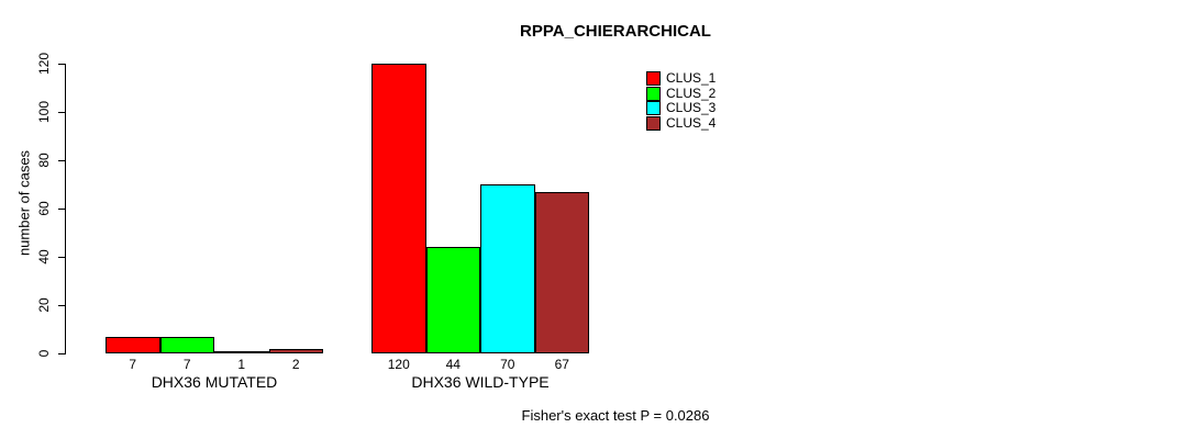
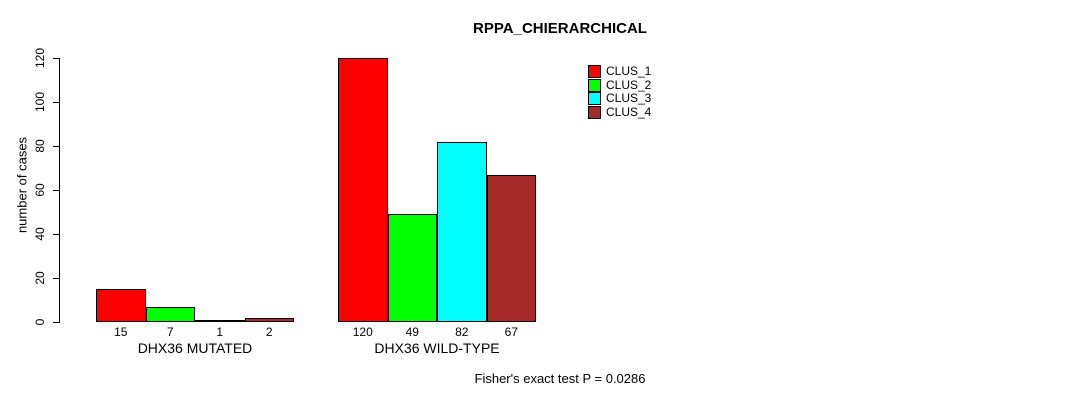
CLUS_1/DHX36 MUTATED: 7 -> 15
CLUS_2/DHX36 WILD-TYPE: 44 -> 49
CLUS_3/DHX36 WILD-TYPE: 70 -> 82
